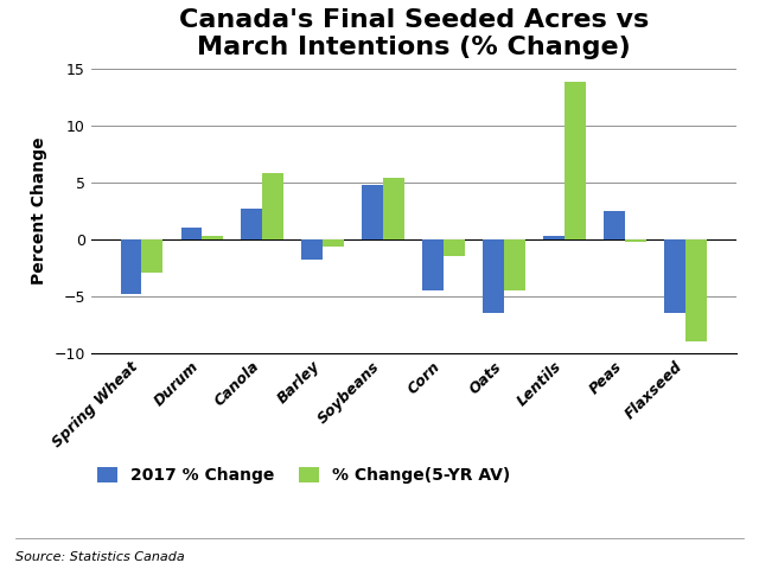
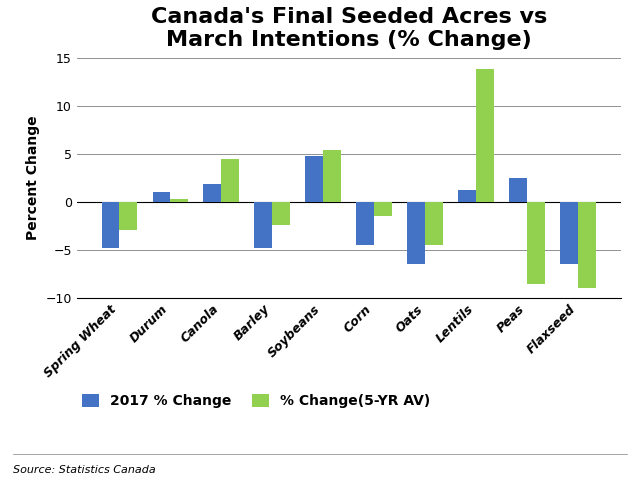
2017 % Change/Canola: 2.7 -> 1.8
% Change(5-YR AV)/Canola: 5.8 -> 4.4
2017 % Change/Barley: -1.8 -> -4.8
% Change(5-YR AV)/Barley: -0.7 -> -2.4
2017 % Change/Lentils: 0.3 -> 1.2
% Change(5-YR AV)/Peas: -0.2 -> -8.6
